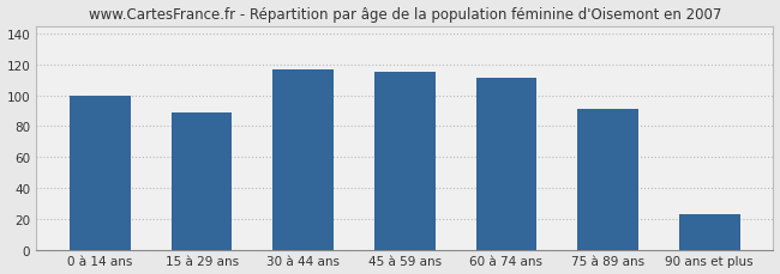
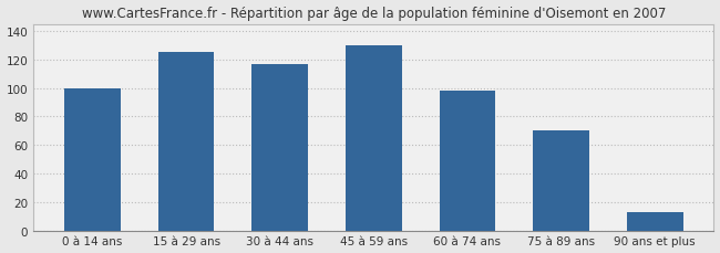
15 à 29 ans: 89 -> 125
45 à 59 ans: 115 -> 130
60 à 74 ans: 111 -> 98
75 à 89 ans: 91 -> 70
90 ans et plus: 23 -> 13
